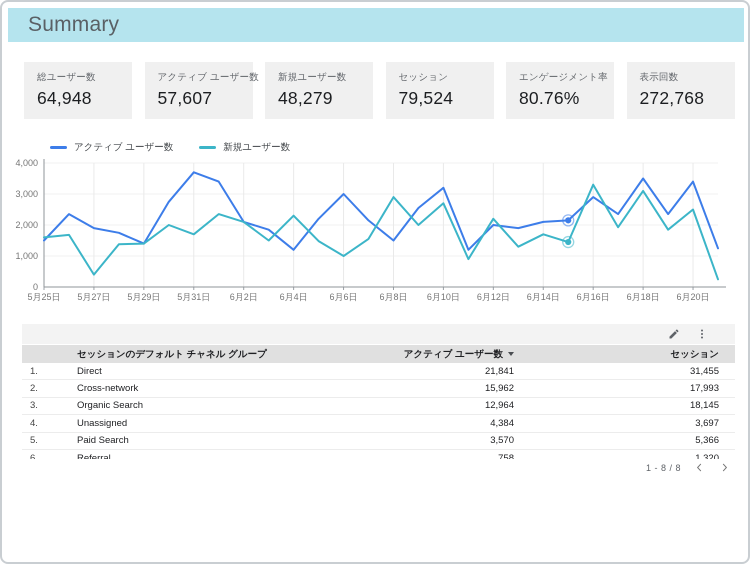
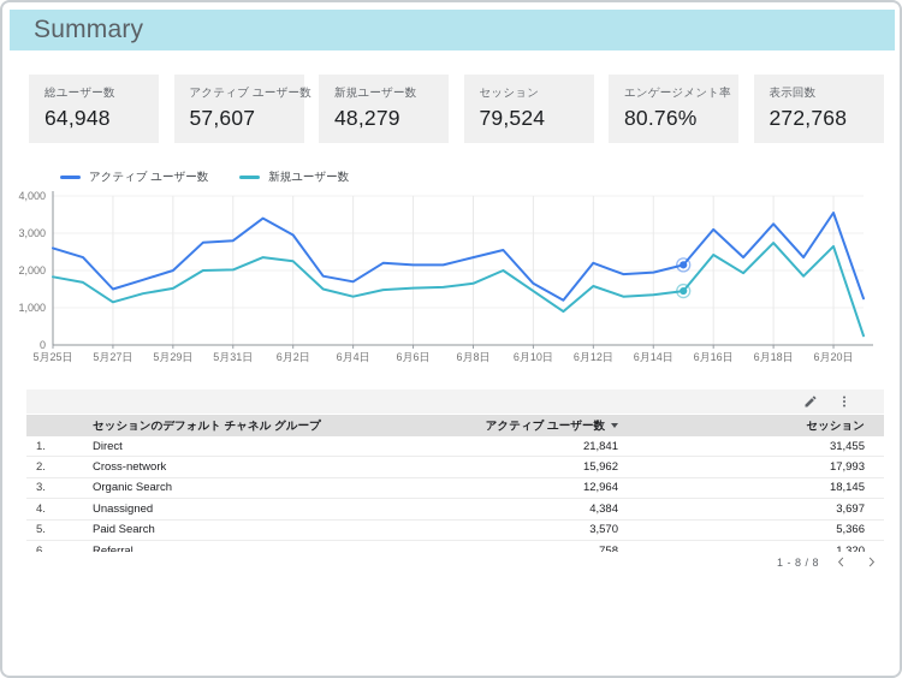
アクティブ ユーザー数/5月25日: 1500 -> 2600
新規ユーザー数/5月25日: 1600 -> 1800
アクティブ ユーザー数/5月27日: 1900 -> 1500
新規ユーザー数/5月27日: 400 -> 1200
アクティブ ユーザー数/5月29日: 1400 -> 2000
新規ユーザー数/5月29日: 1400 -> 1500
アクティブ ユーザー数/5月31日: 3700 -> 2800
新規ユーザー数/5月31日: 1700 -> 2000
アクティブ ユーザー数/6月2日: 2100 -> 3000
新規ユーザー数/6月2日: 2100 -> 2200
アクティブ ユーザー数/6月4日: 1200 -> 1700
新規ユーザー数/6月4日: 2300 -> 1300
アクティブ ユーザー数/6月6日: 3000 -> 2200
新規ユーザー数/6月6日: 1000 -> 1500
アクティブ ユーザー数/6月8日: 1500 -> 2400
新規ユーザー数/6月8日: 2900 -> 1600
アクティブ ユーザー数/6月10日: 3200 -> 1600
新規ユーザー数/6月10日: 2700 -> 1400
アクティブ ユーザー数/6月12日: 2000 -> 2200
新規ユーザー数/6月12日: 2200 -> 1600
アクティブ ユーザー数/6月14日: 2100 -> 2000
新規ユーザー数/6月14日: 1700 -> 1400
アクティブ ユーザー数/6月16日: 2900 -> 3100
新規ユーザー数/6月16日: 3300 -> 2400
アクティブ ユーザー数/6月18日: 3500 -> 3200
新規ユーザー数/6月18日: 3100 -> 2700
アクティブ ユーザー数/6月20日: 3400 -> 3600
新規ユーザー数/6月20日: 2500 -> 2600
